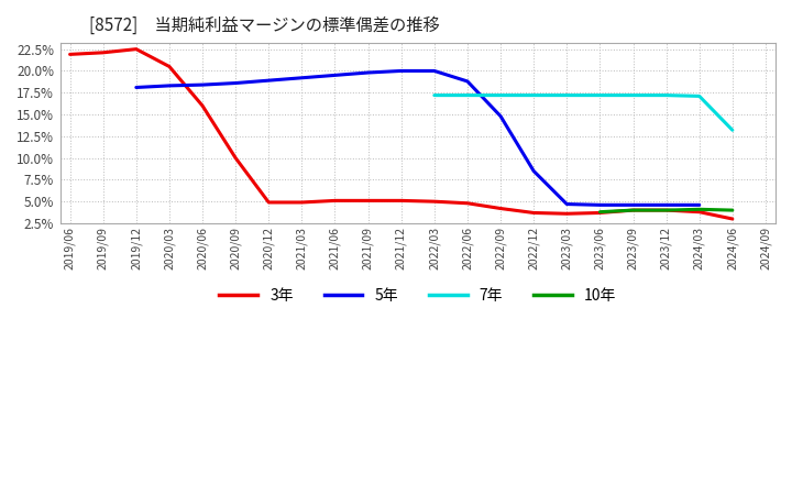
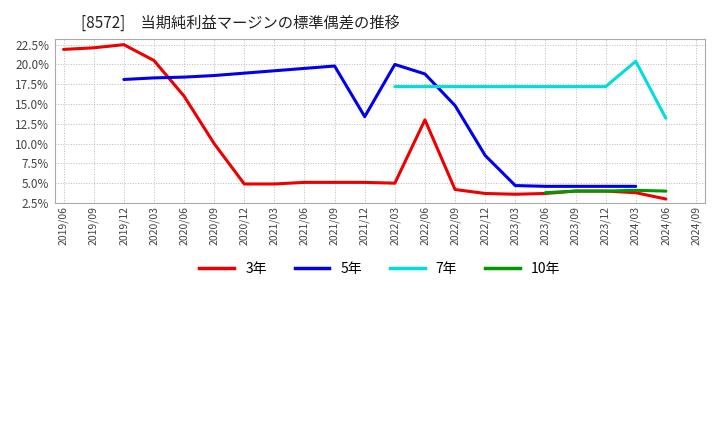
5年/2021/12: 20.0% -> 13.4%
3年/2022/06: 4.8% -> 13.0%
7年/2024/03: 17.1% -> 20.4%
